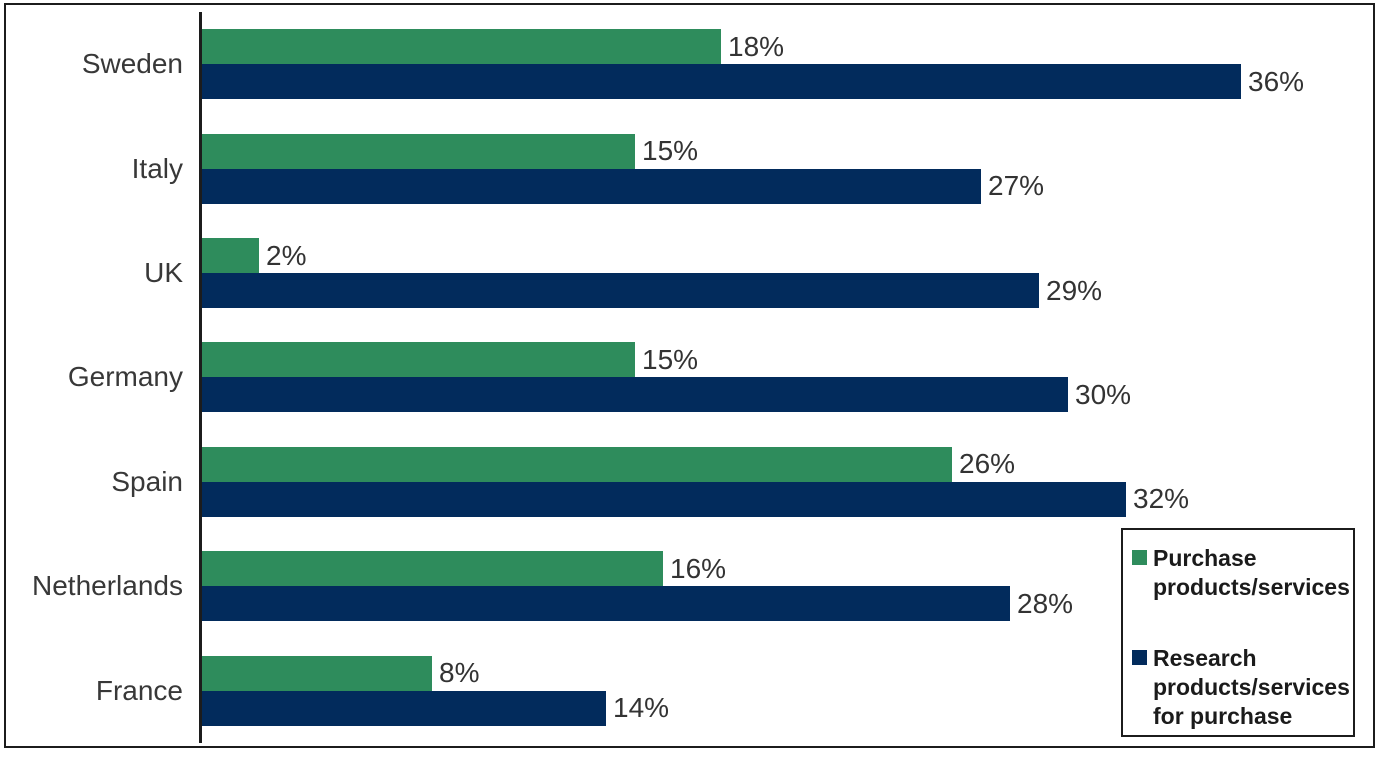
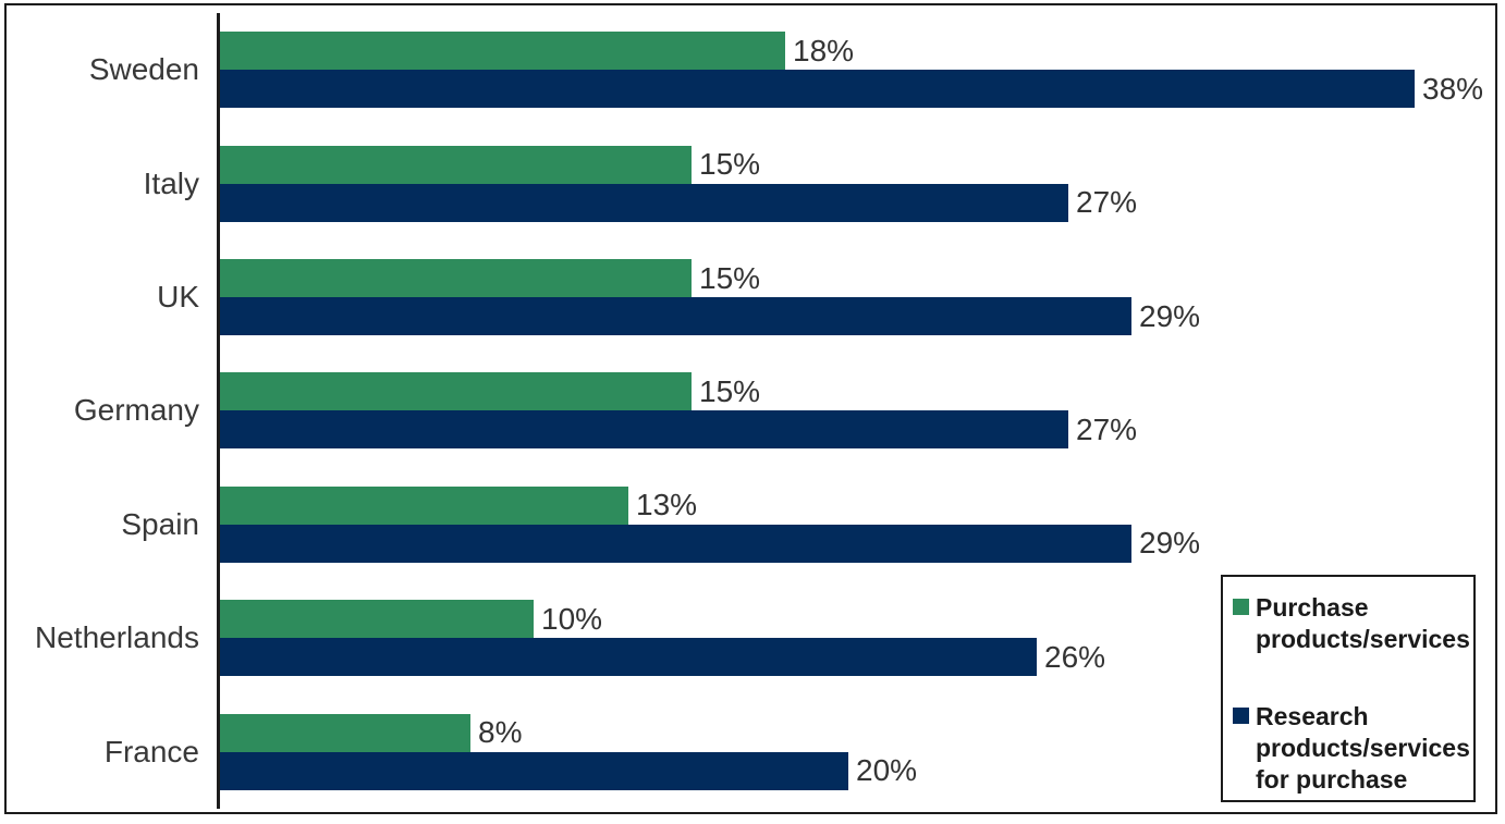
Research products/services for purchase/Sweden: 36% -> 38%
Purchase products/services/UK: 2% -> 15%
Research products/services for purchase/Germany: 30% -> 27%
Purchase products/services/Spain: 26% -> 13%
Research products/services for purchase/Spain: 32% -> 29%
Purchase products/services/Netherlands: 16% -> 10%
Research products/services for purchase/Netherlands: 28% -> 26%
Research products/services for purchase/France: 14% -> 20%
